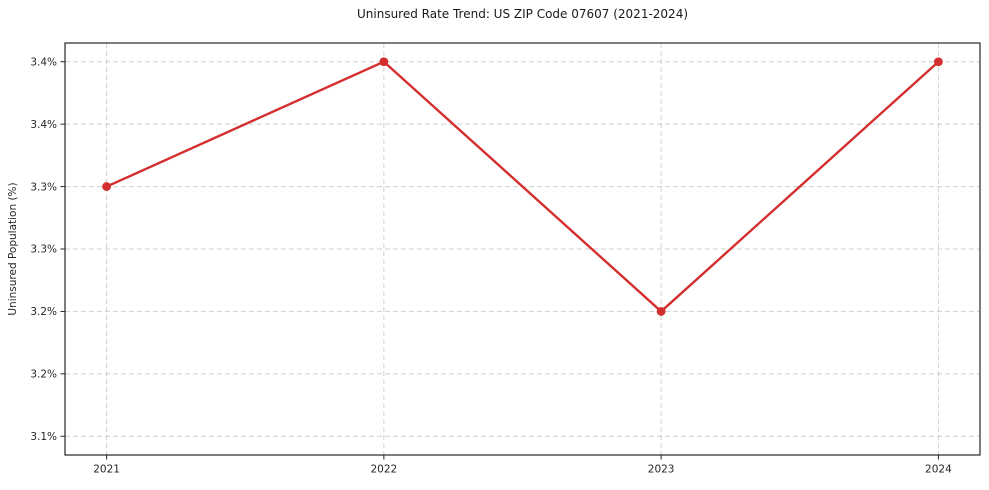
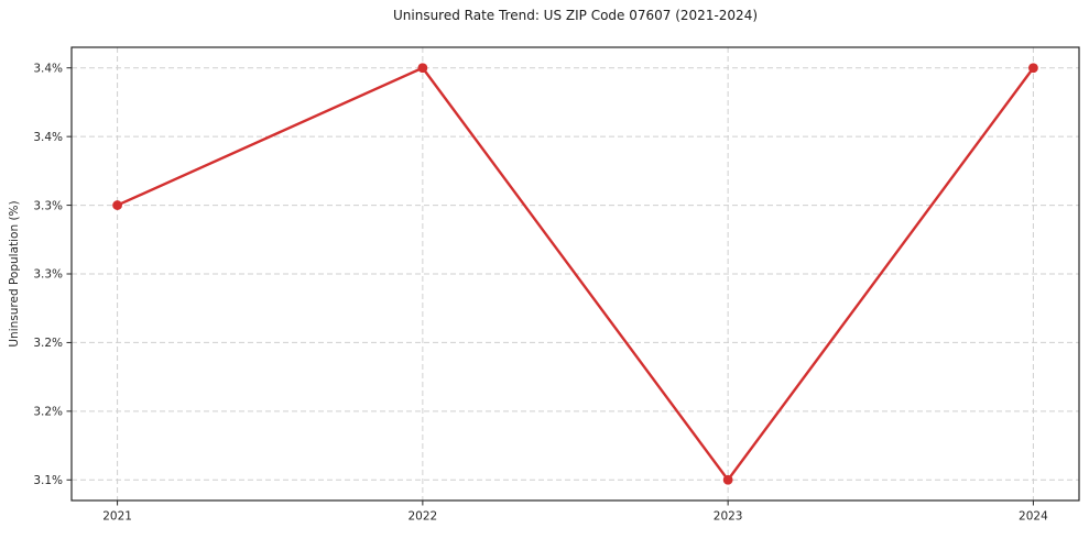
2023: 3.2% -> 3.1%
